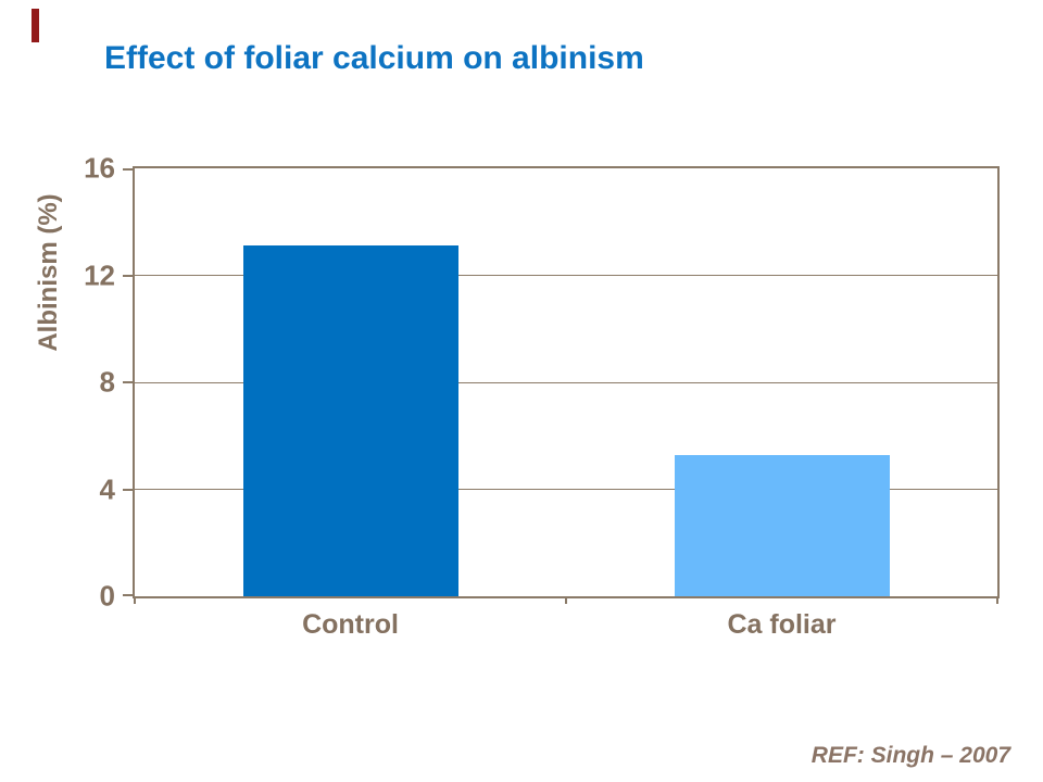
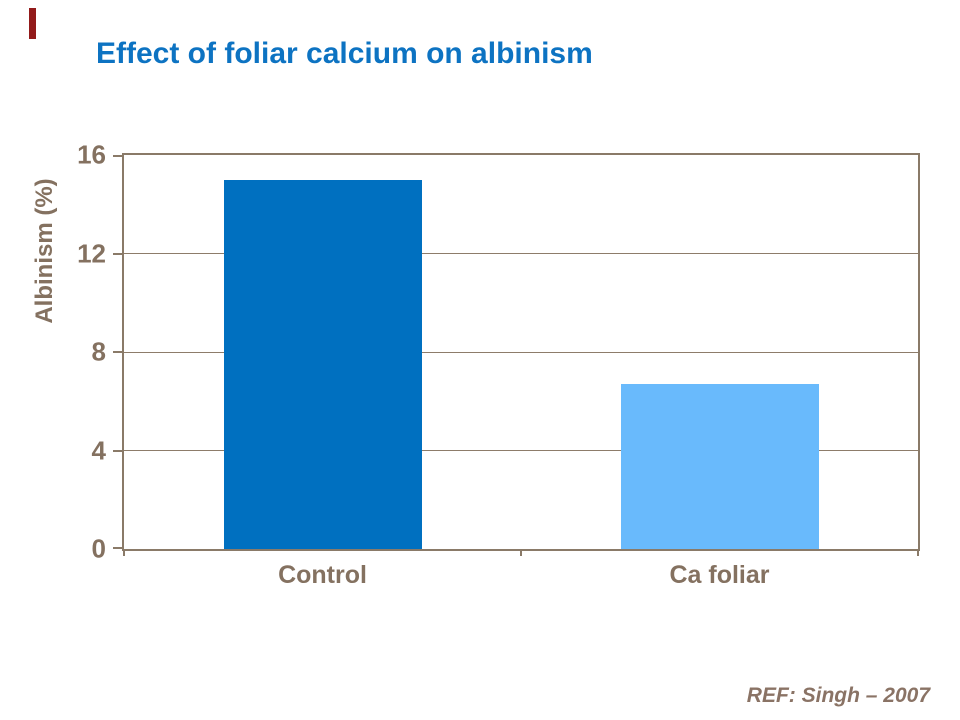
Control: 13.1 -> 15.0
Ca foliar: 5.3 -> 6.7
